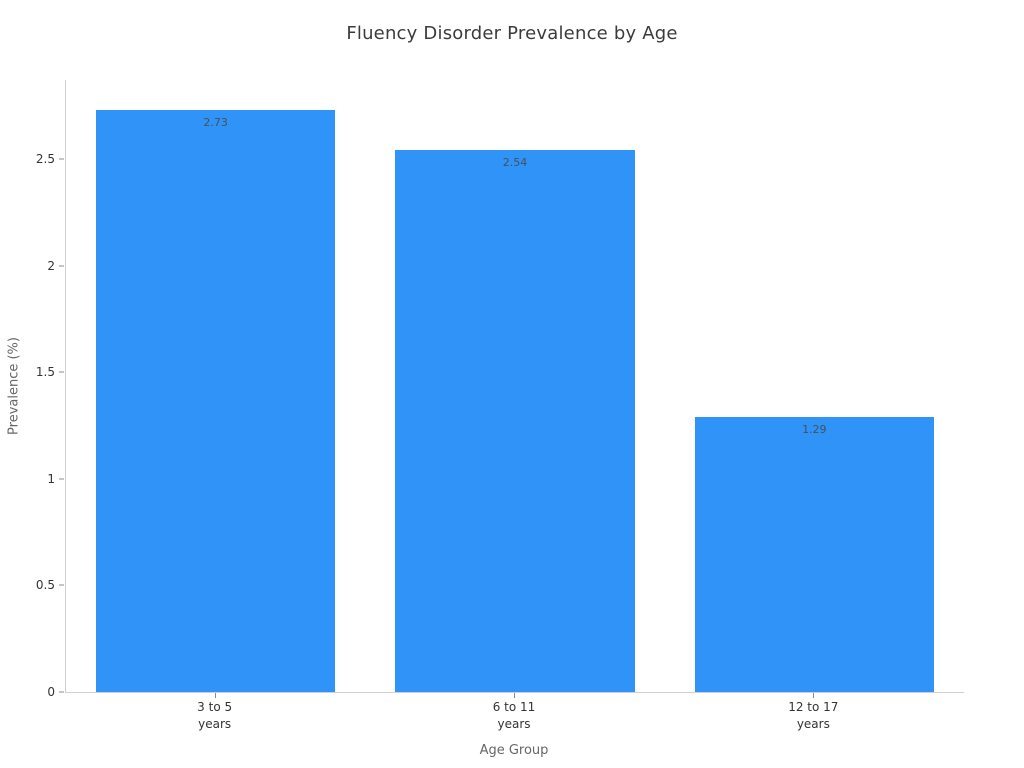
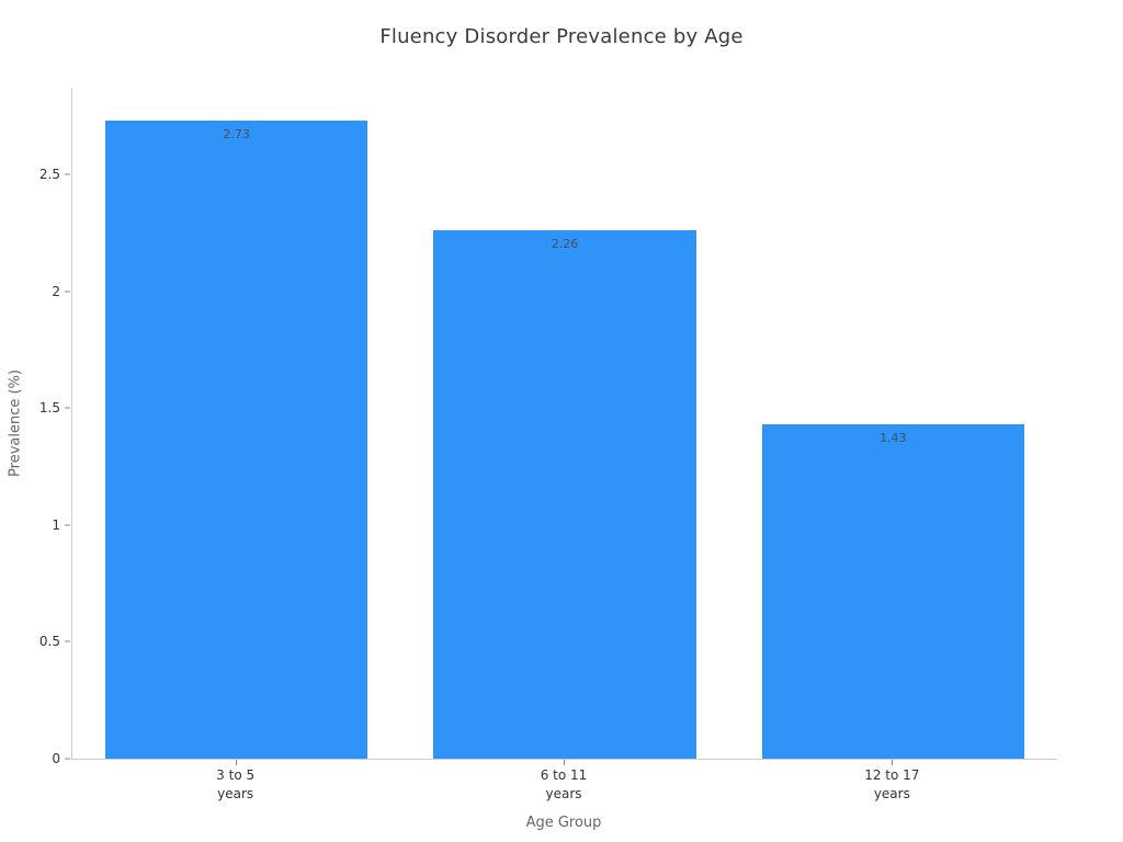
6 to 11 years: 2.54 -> 2.26
12 to 17 years: 1.29 -> 1.43
